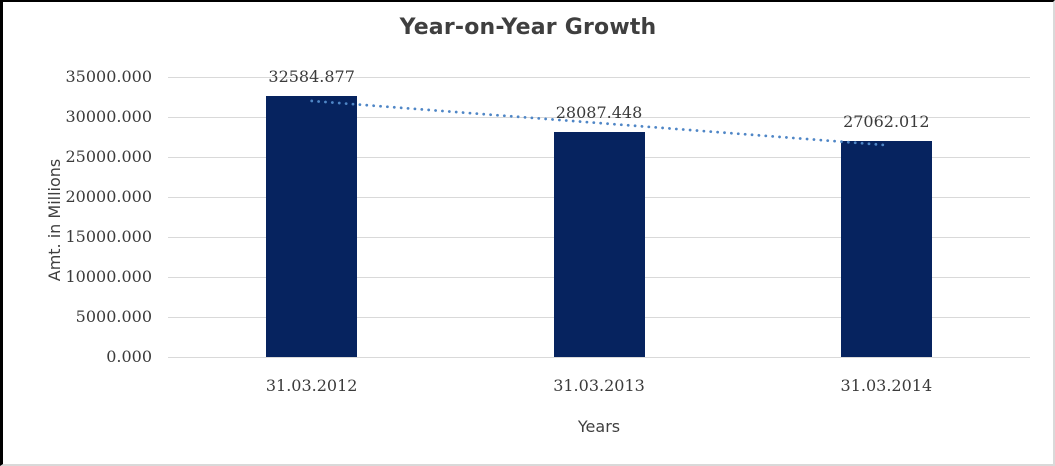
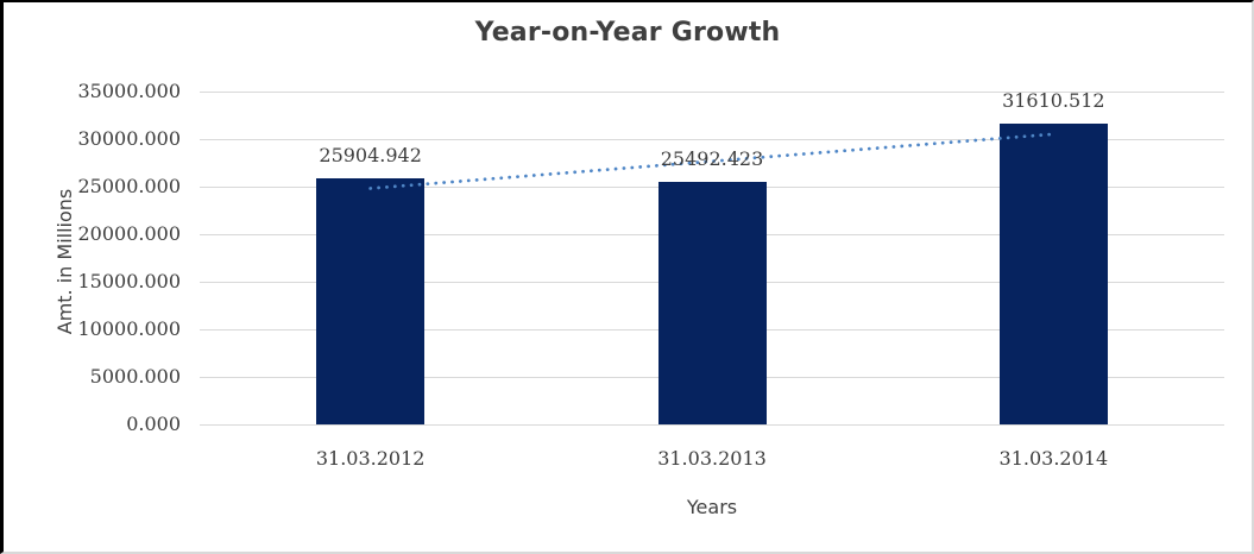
31.03.2012: 32584.877 -> 25904.942
31.03.2013: 28087.448 -> 25492.423
31.03.2014: 27062.012 -> 31610.512
